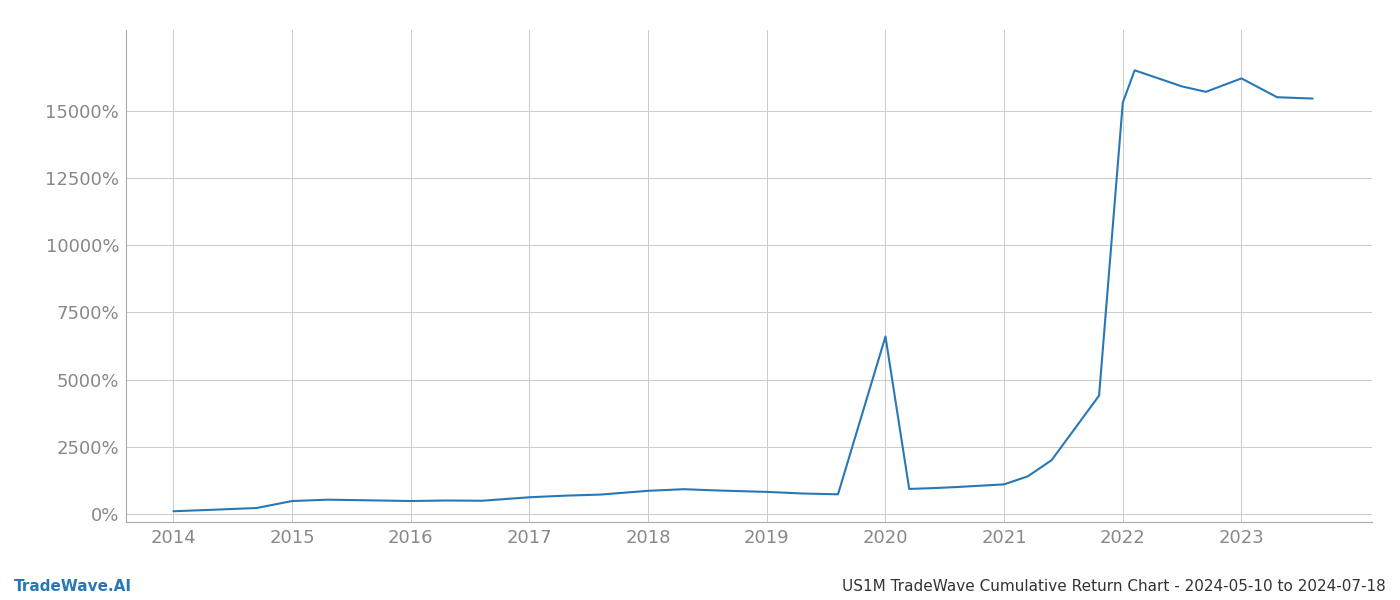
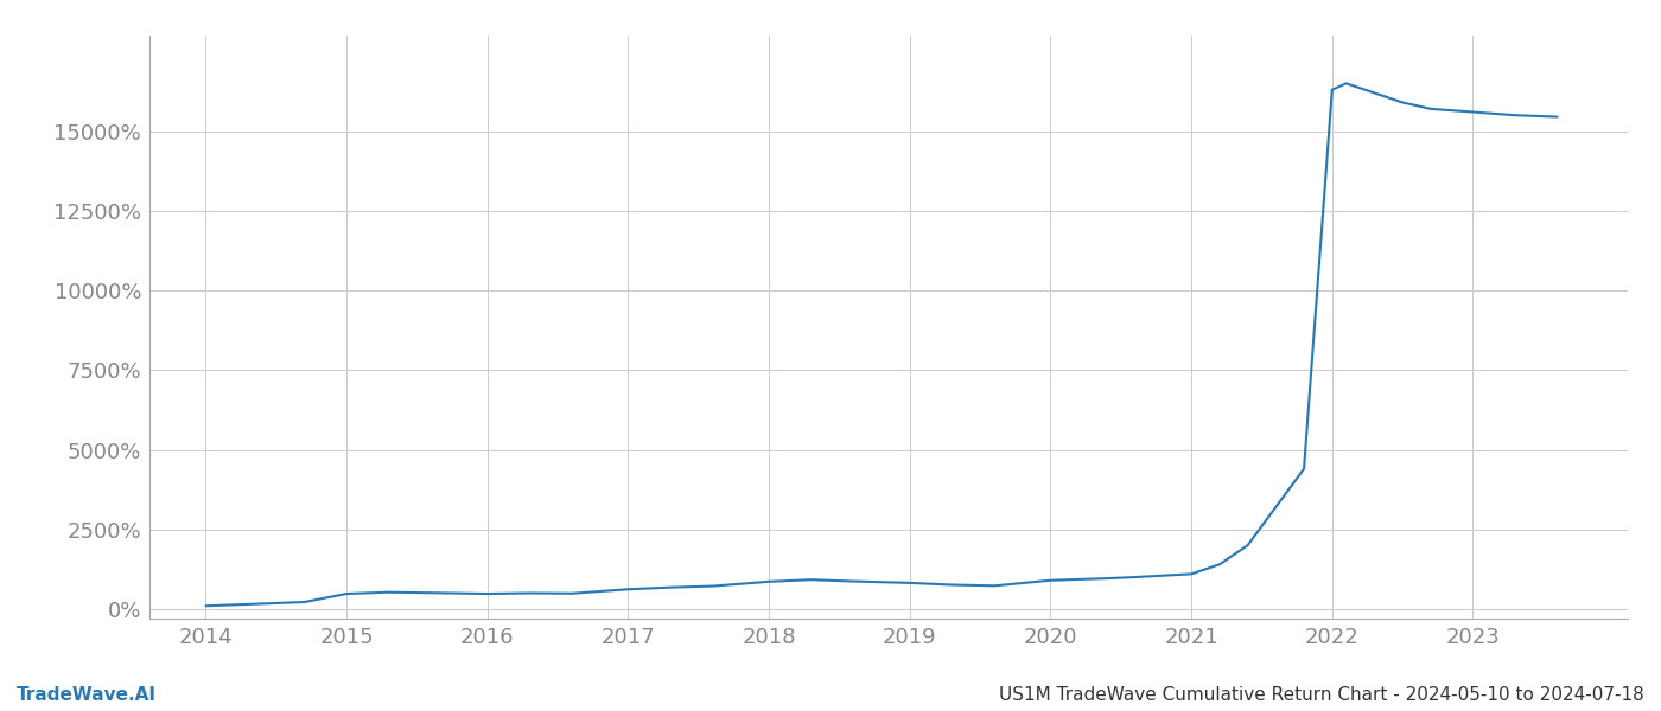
2020: 6600% -> 900%
2022: 15300% -> 16300%
2023: 16200% -> 15600%
